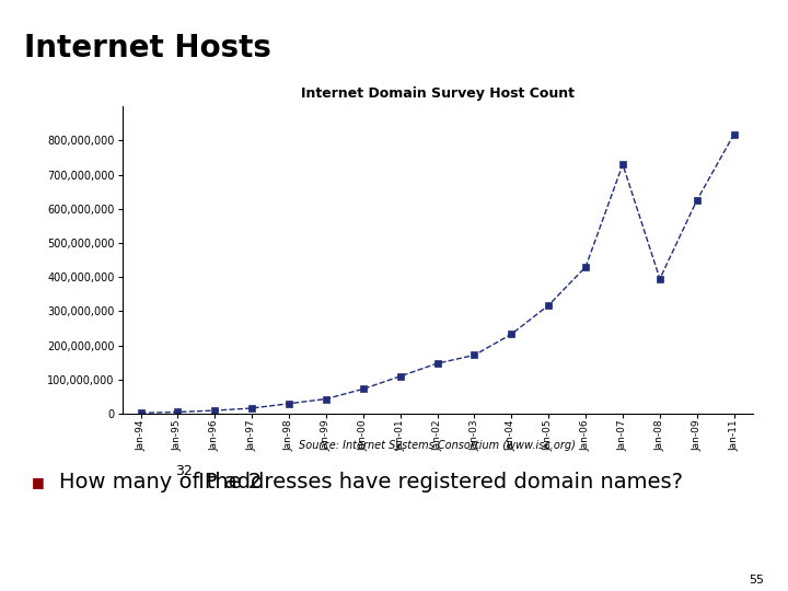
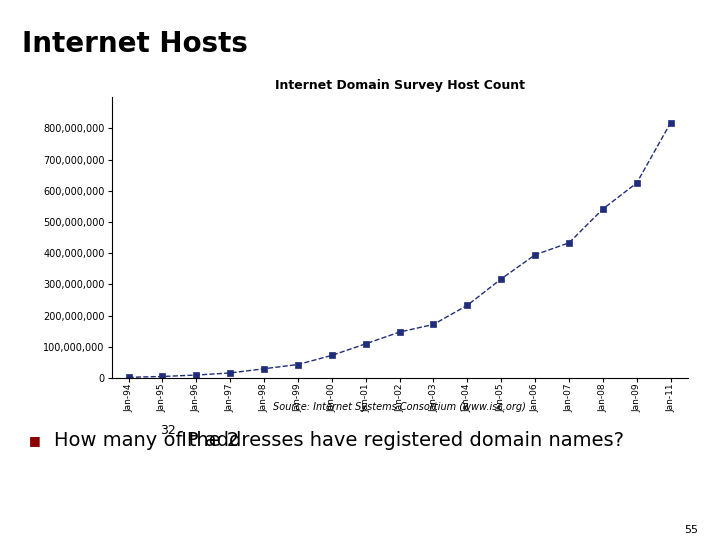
Jan-06: 430,000,000 -> 395,000,000
Jan-07: 730,000,000 -> 433,000,000
Jan-08: 395,000,000 -> 542,000,000
